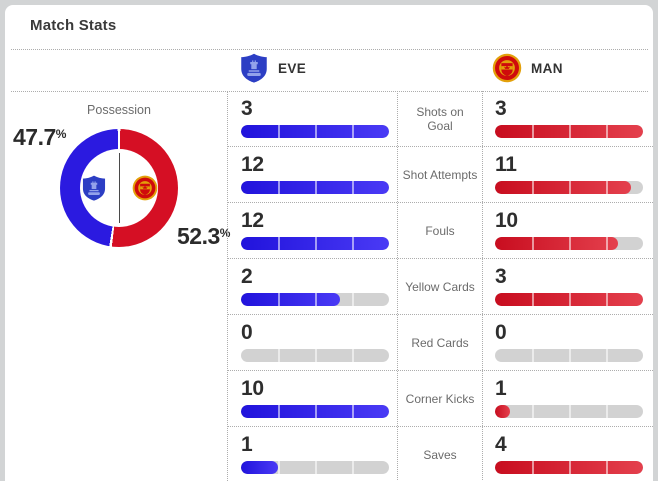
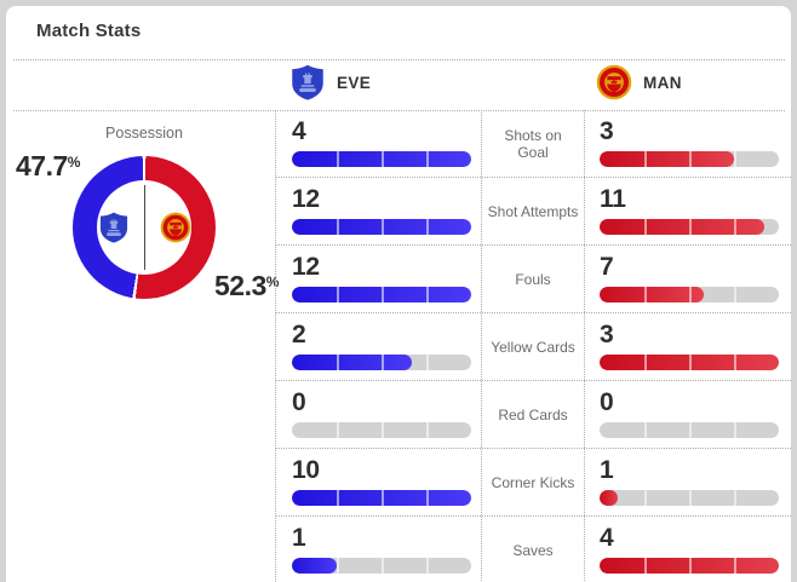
Match Stats/EVE/Shots on Goal: 3 -> 4
Match Stats/MAN/Fouls: 10 -> 7
